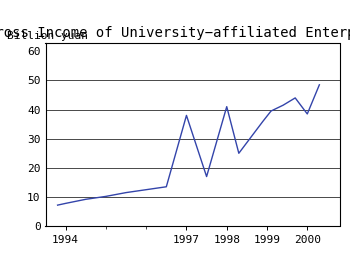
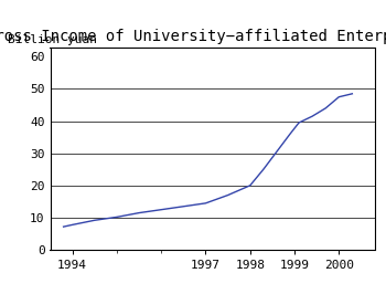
1997: 38.0 -> 14.5
1998: 41.0 -> 20.0
2000: 38.5 -> 47.5
